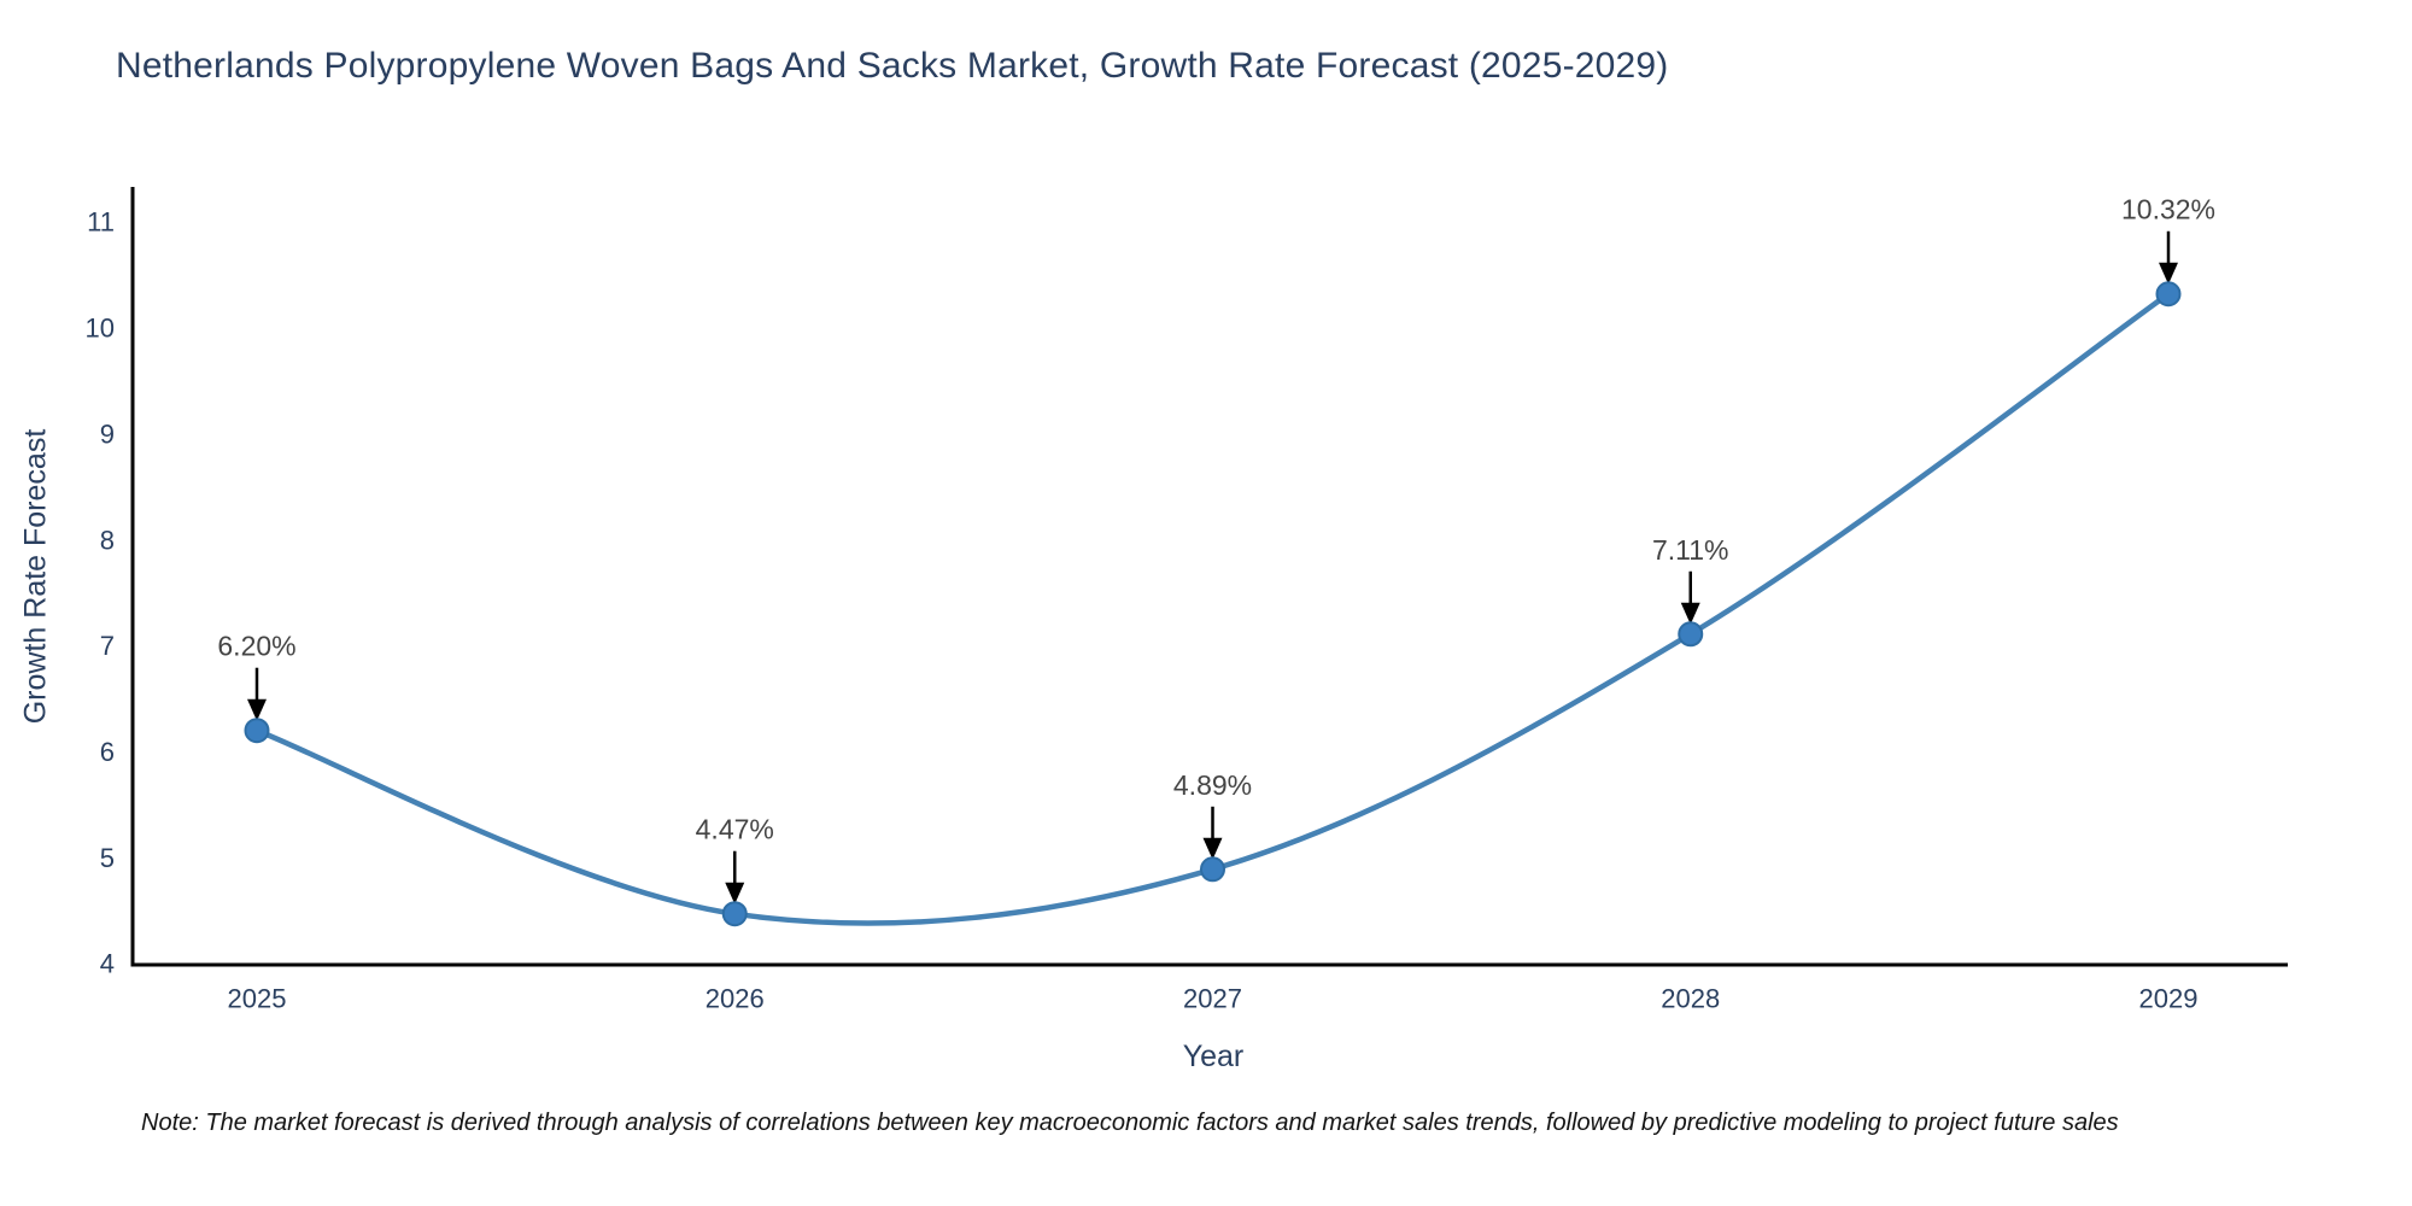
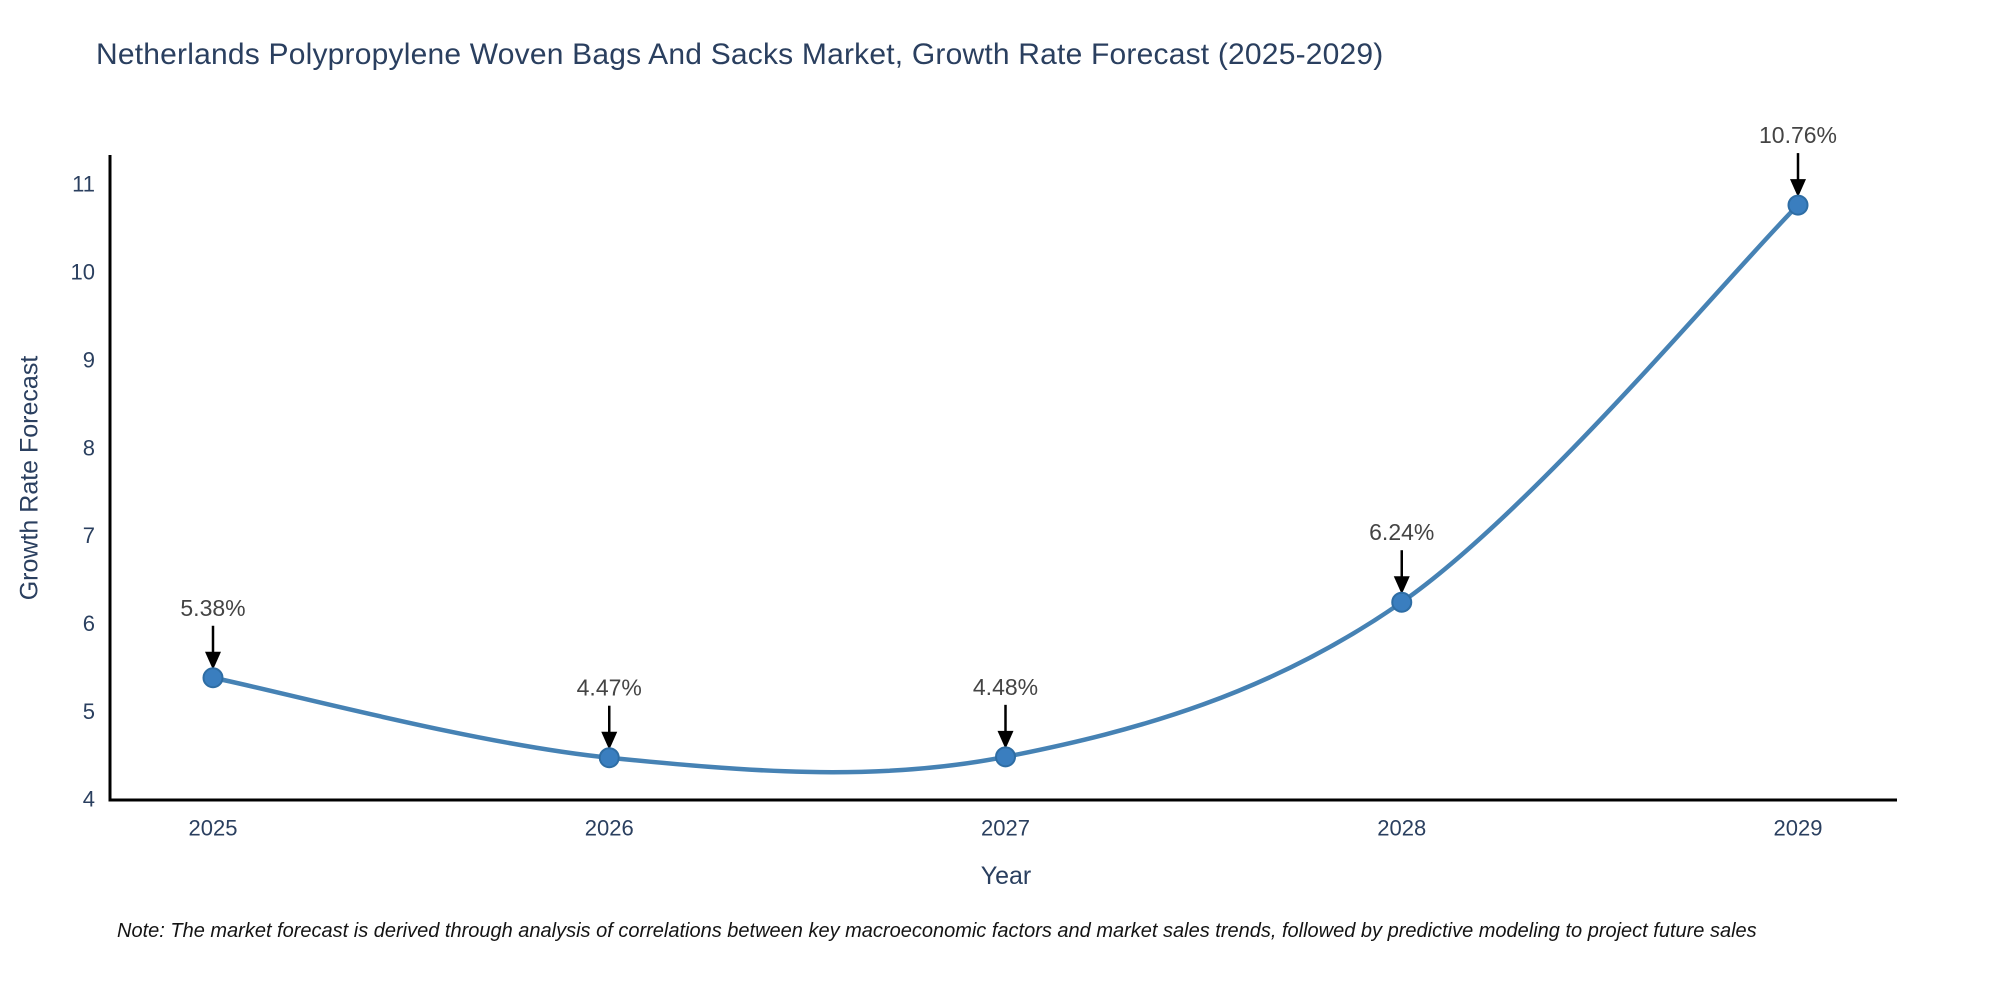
2025: 6.20% -> 5.38%
2027: 4.89% -> 4.48%
2028: 7.11% -> 6.24%
2029: 10.32% -> 10.76%
